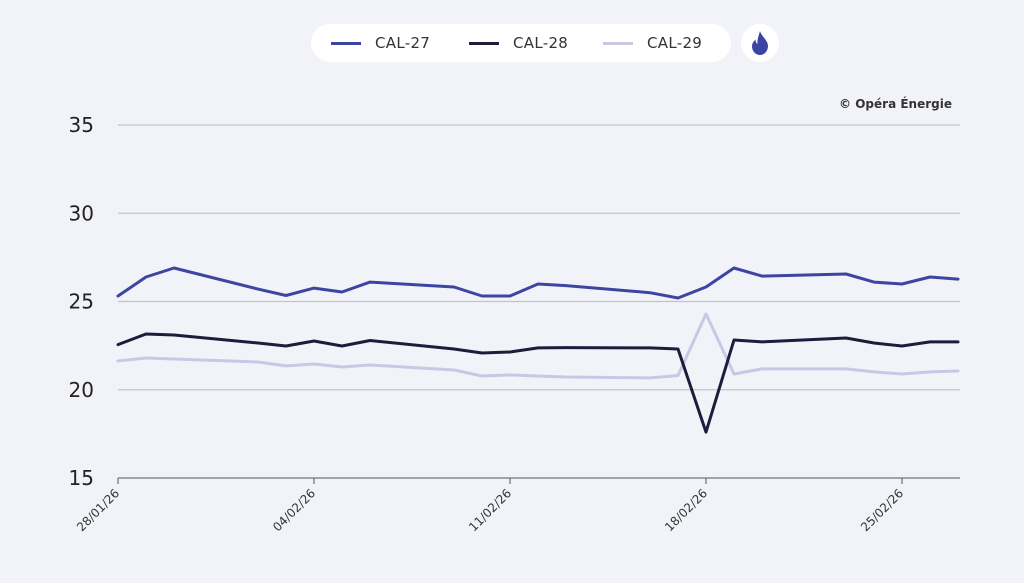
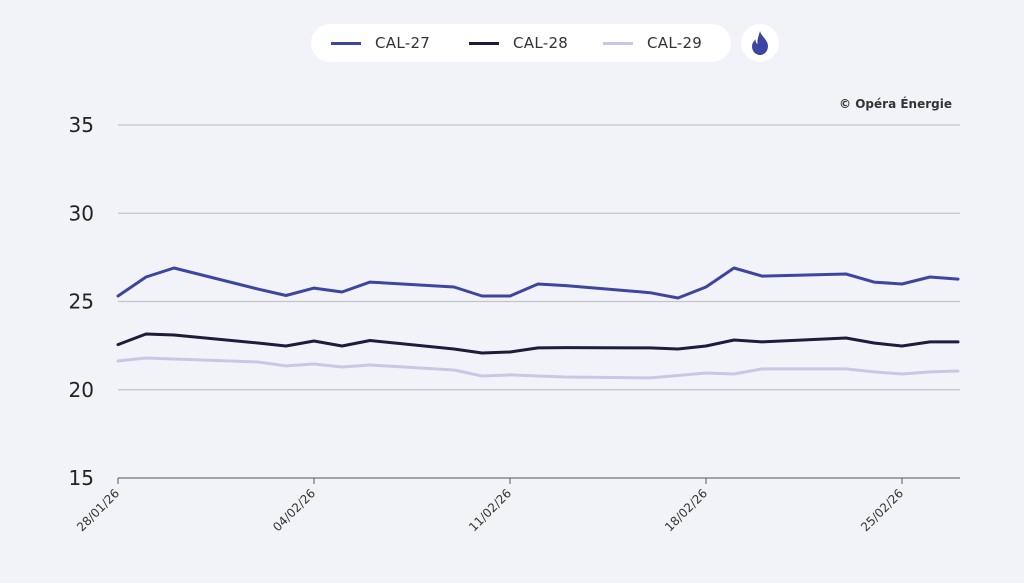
CAL-28/18/02/26: 17.6 -> 22.5
CAL-29/18/02/26: 24.3 -> 20.9
